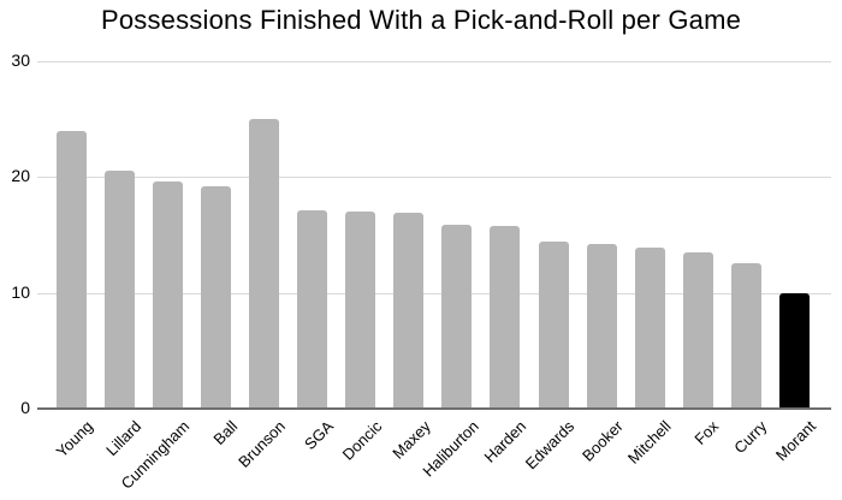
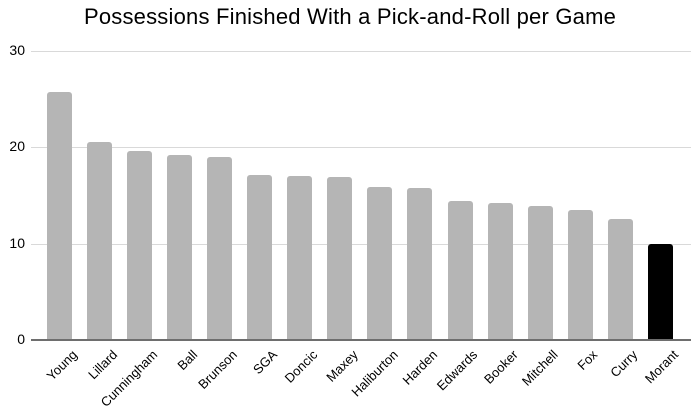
Young: 24 -> 26
Brunson: 25 -> 19
